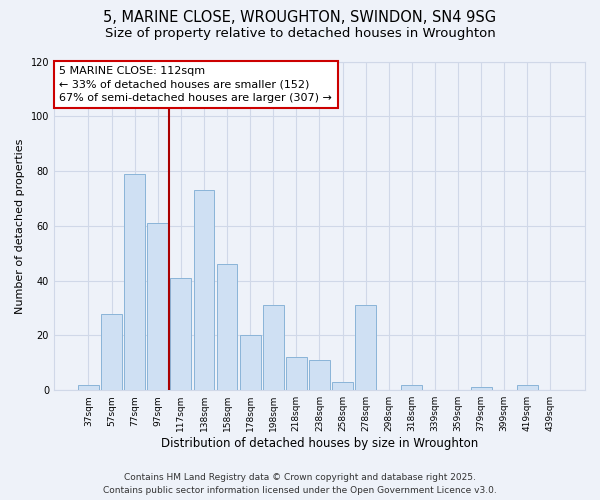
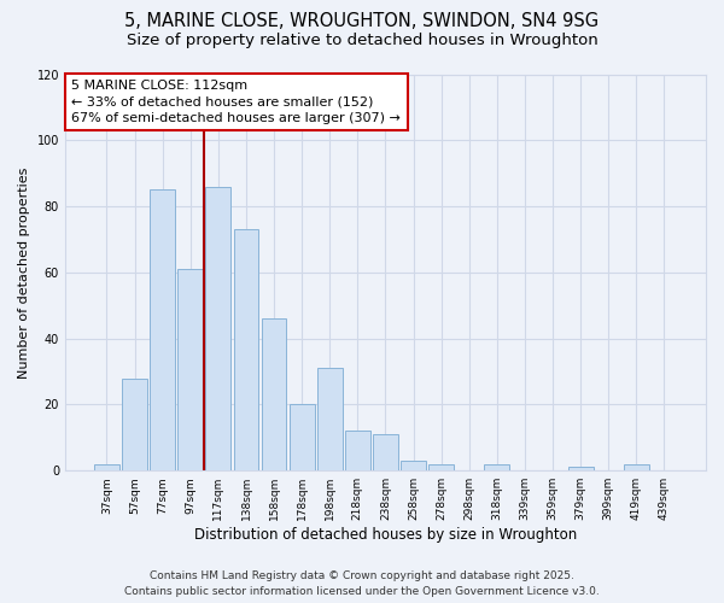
77sqm: 79 -> 85
117sqm: 41 -> 86
278sqm: 31 -> 2
